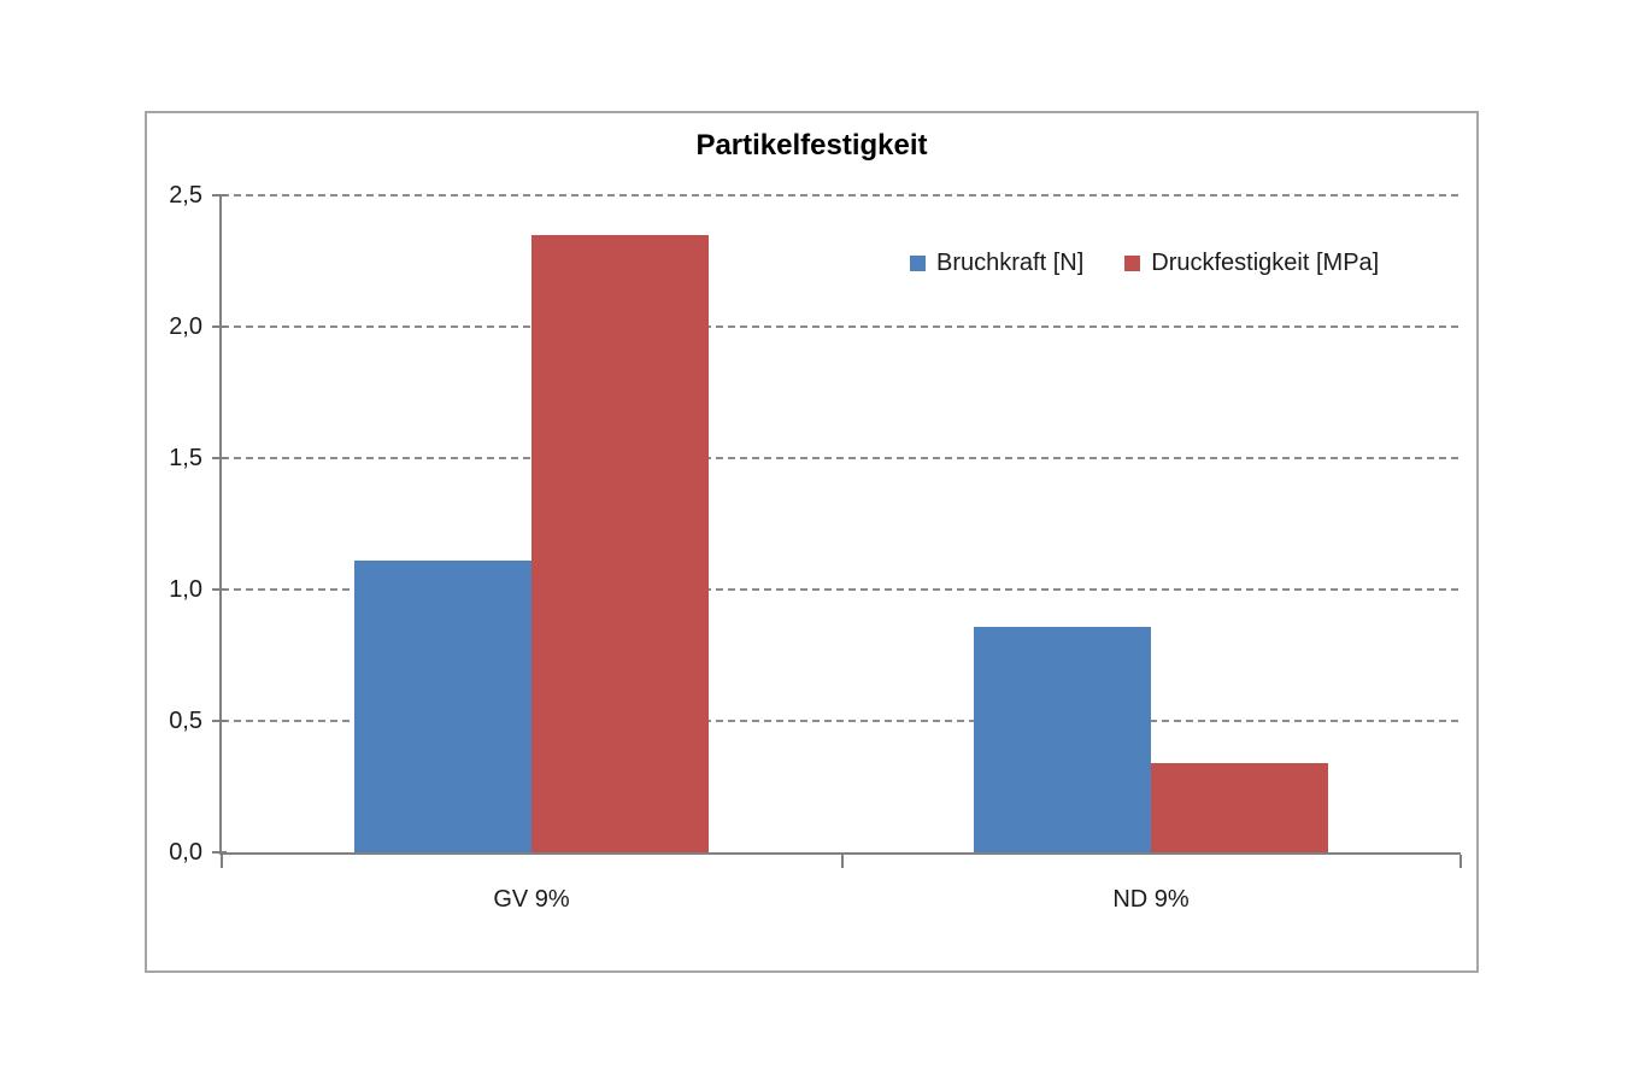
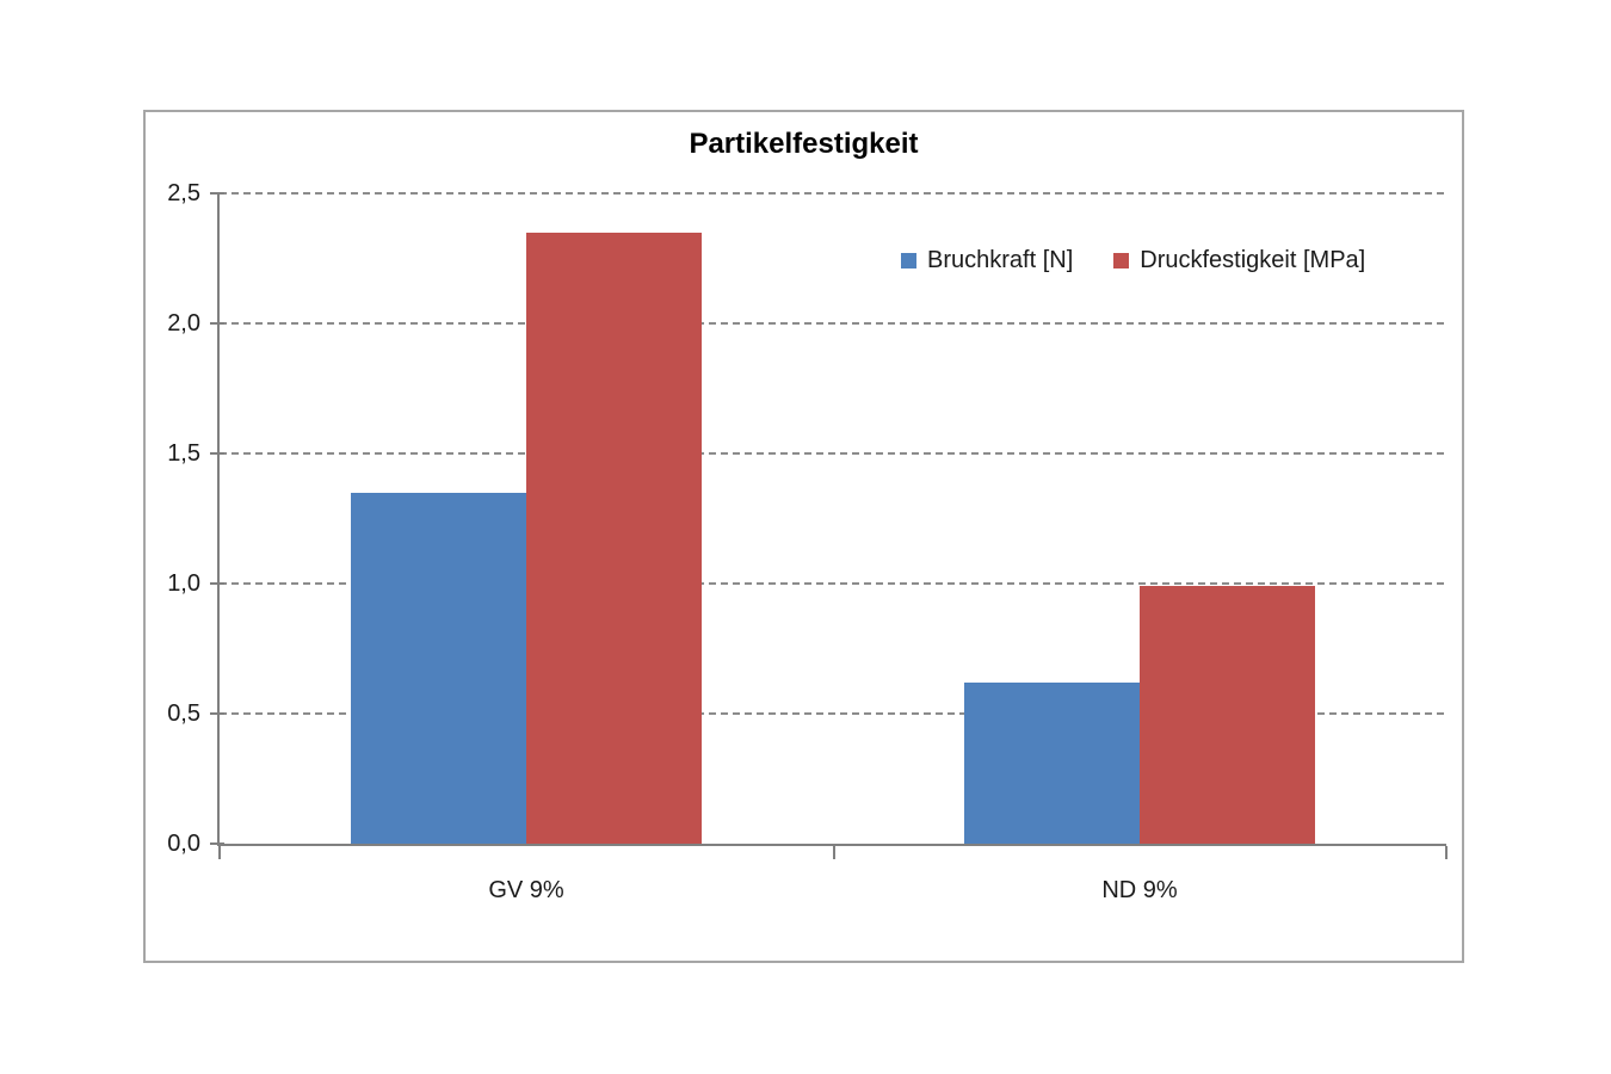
Bruchkraft [N]/GV 9%: 1,11 -> 1,35
Bruchkraft [N]/ND 9%: 0,86 -> 0,62
Druckfestigkeit [MPa]/ND 9%: 0,34 -> 0,99
